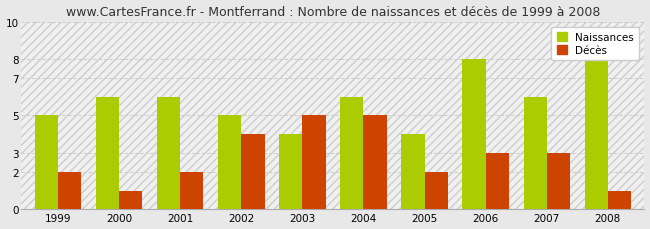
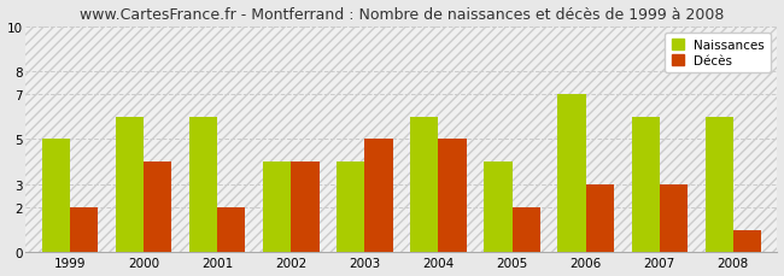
Décès/2000: 1 -> 4
Naissances/2002: 5 -> 4
Naissances/2006: 8 -> 7
Naissances/2008: 8 -> 6
